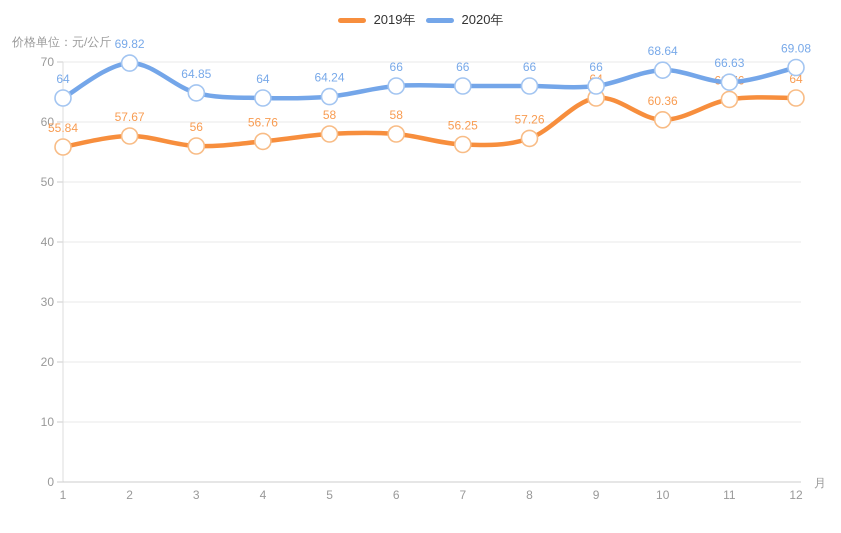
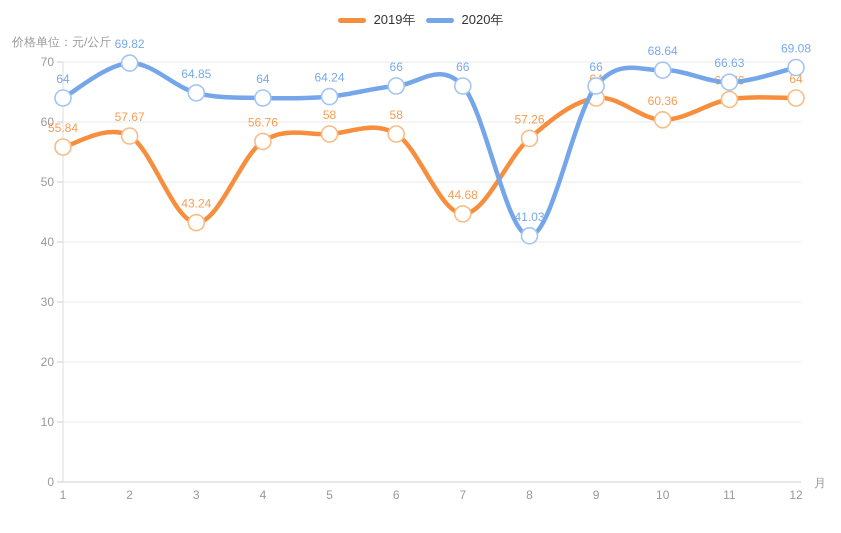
2019年/3: 56 -> 43.24
2019年/7: 56.25 -> 44.68
2020年/8: 66 -> 41.03
